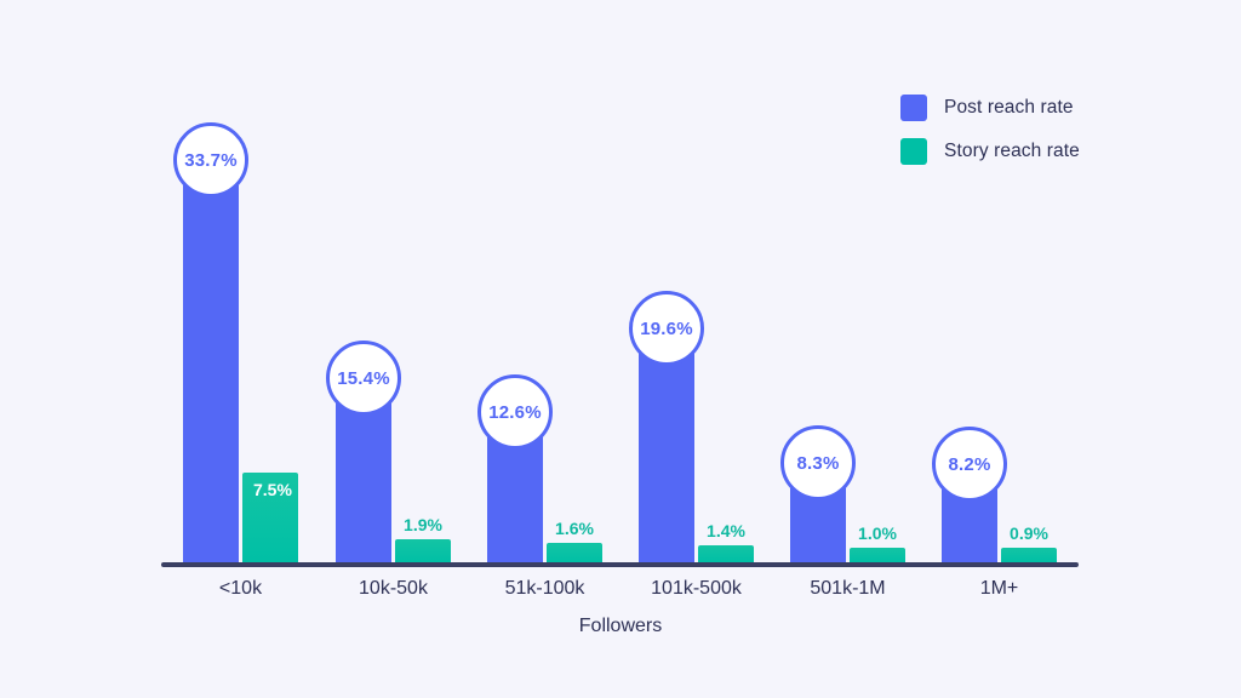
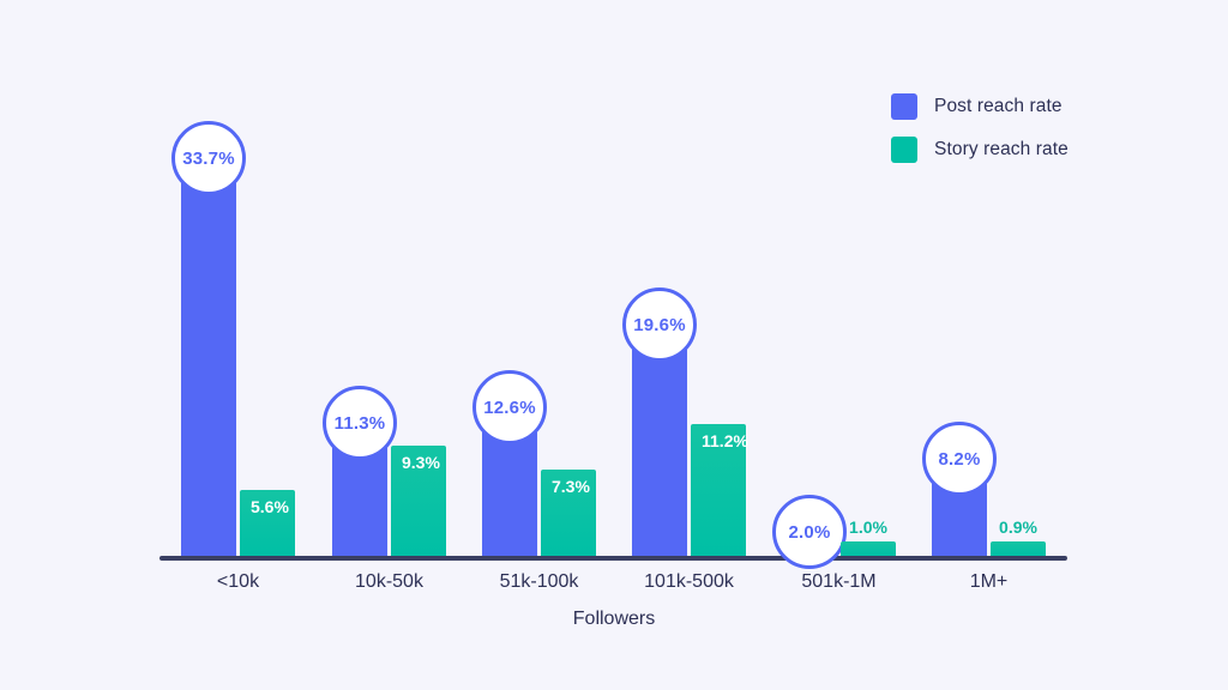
Story reach rate/<10k: 7.5% -> 5.6%
Post reach rate/10k-50k: 15.4% -> 11.3%
Story reach rate/10k-50k: 1.9% -> 9.3%
Story reach rate/51k-100k: 1.6% -> 7.3%
Story reach rate/101k-500k: 1.4% -> 11.2%
Post reach rate/501k-1M: 8.3% -> 2.0%
